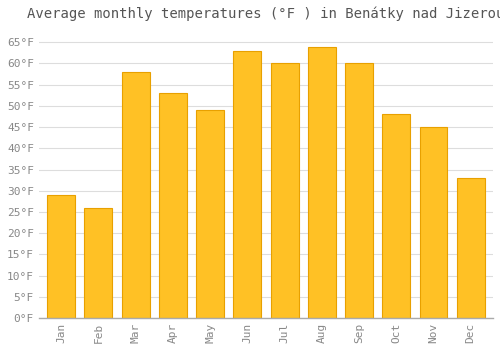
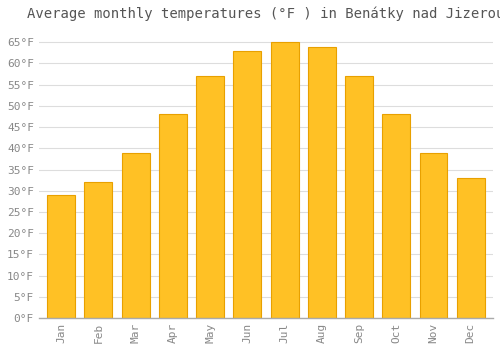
Feb: 26°F -> 32°F
Mar: 58°F -> 39°F
Apr: 53°F -> 48°F
May: 49°F -> 57°F
Jul: 60°F -> 65°F
Sep: 60°F -> 57°F
Nov: 45°F -> 39°F
